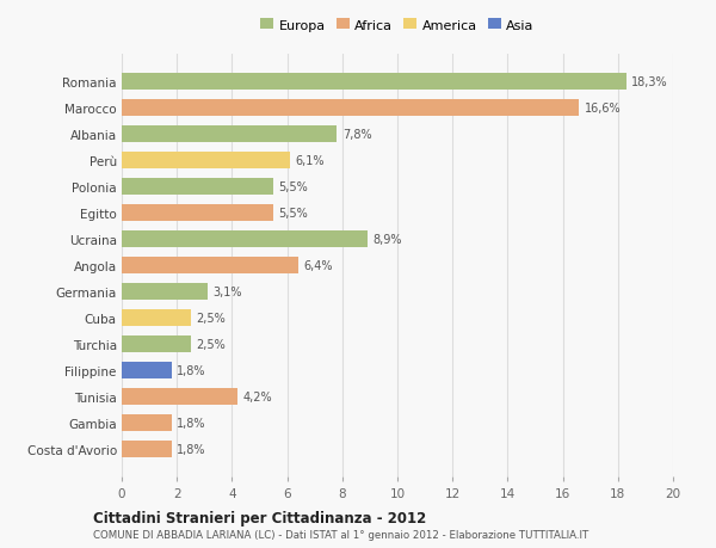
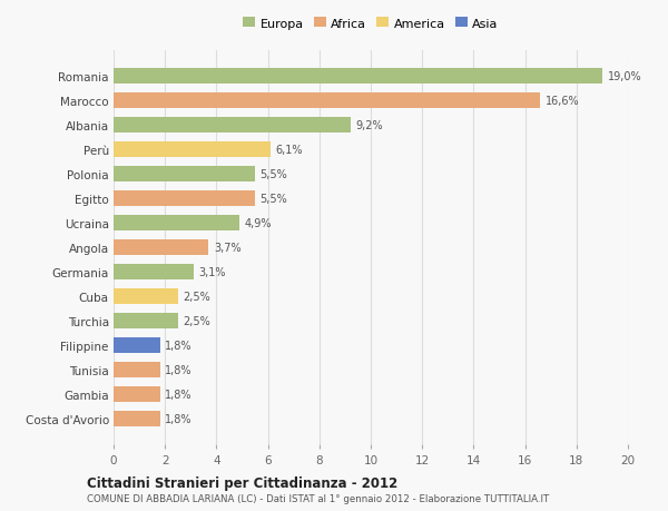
Romania: 18,3% -> 19,0%
Albania: 7,8% -> 9,2%
Ucraina: 8,9% -> 4,9%
Angola: 6,4% -> 3,7%
Tunisia: 4,2% -> 1,8%
